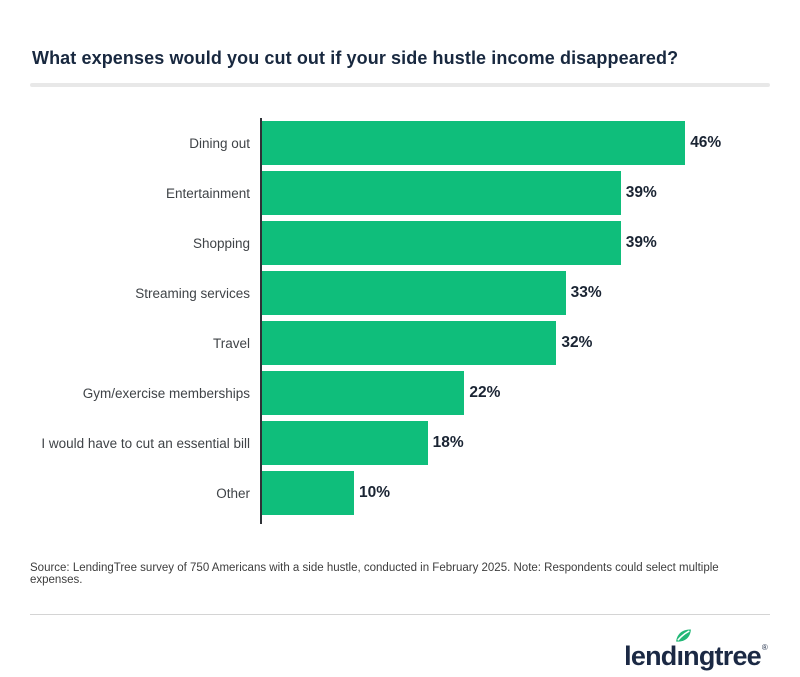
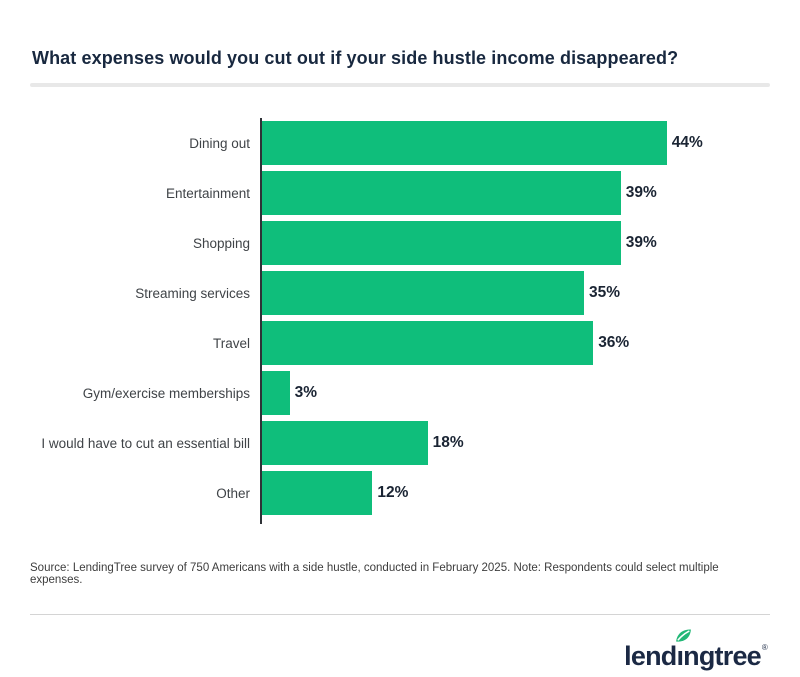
Dining out: 46% -> 44%
Streaming services: 33% -> 35%
Travel: 32% -> 36%
Gym/exercise memberships: 22% -> 3%
Other: 10% -> 12%
